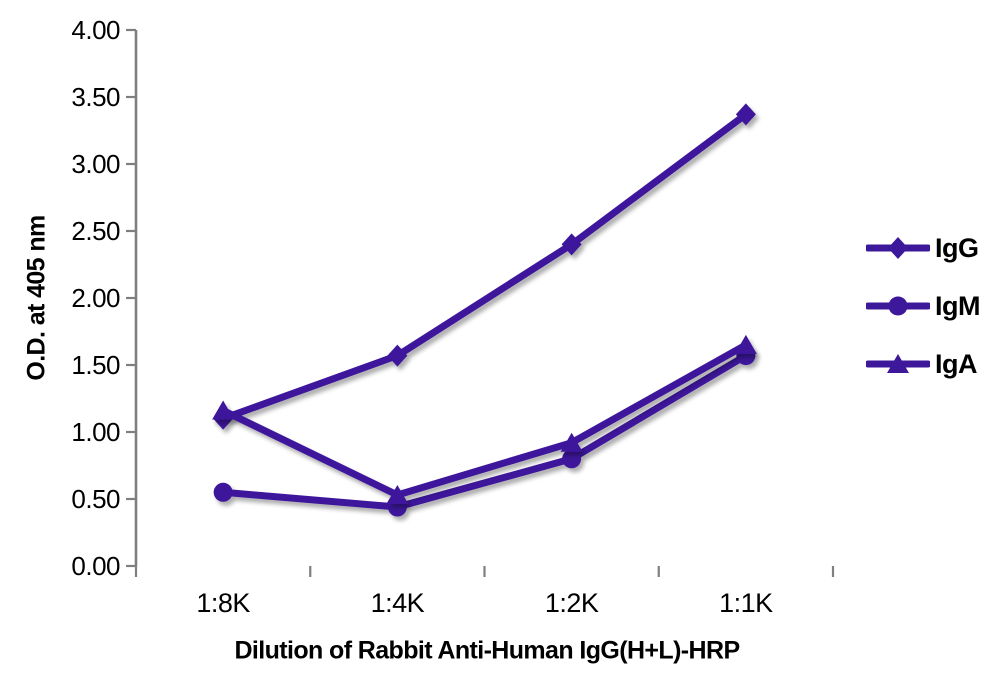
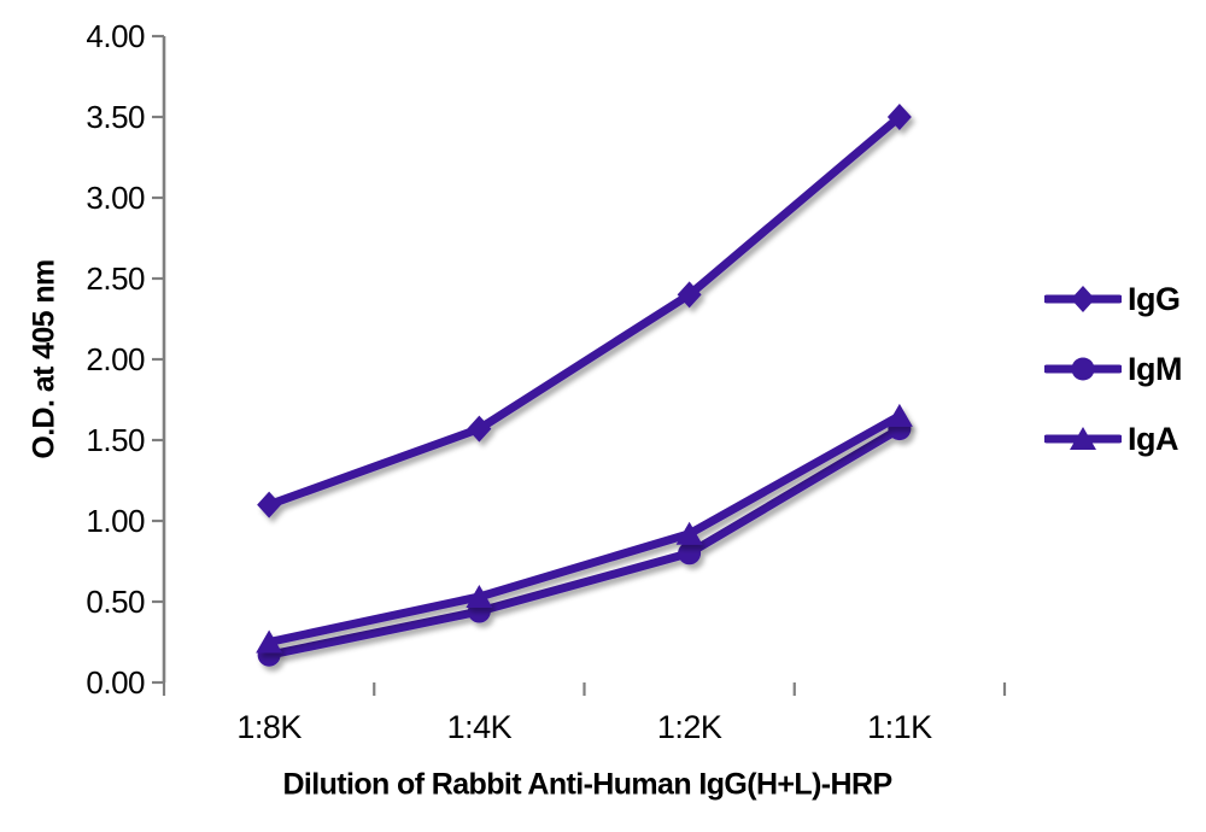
IgM/1:8K: 0.55 -> 0.17
IgA/1:8K: 1.16 -> 0.25
IgG/1:1K: 3.37 -> 3.50
